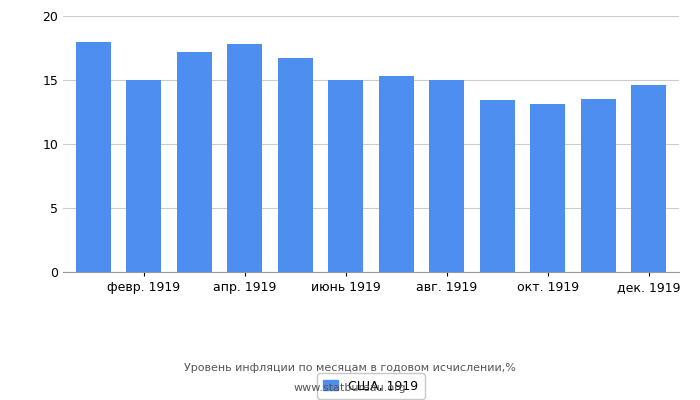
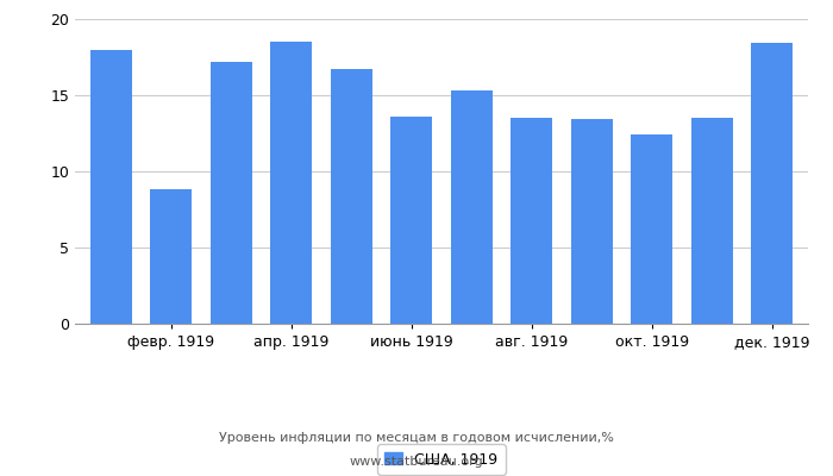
февр. 1919: 15.0 -> 8.8
апр. 1919: 17.8 -> 18.5
июнь 1919: 15.0 -> 13.6
авг. 1919: 15.0 -> 13.5
окт. 1919: 13.1 -> 12.4
дек. 1919: 14.6 -> 18.4
